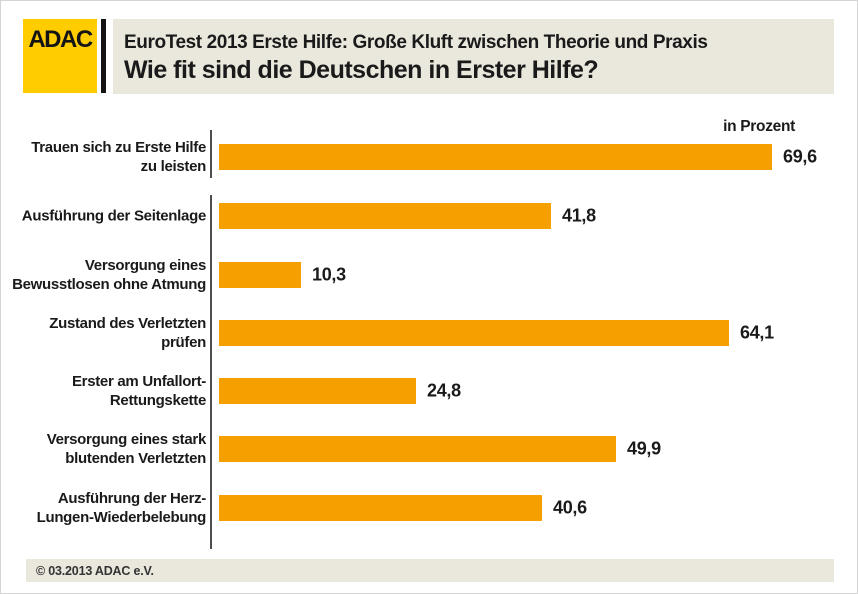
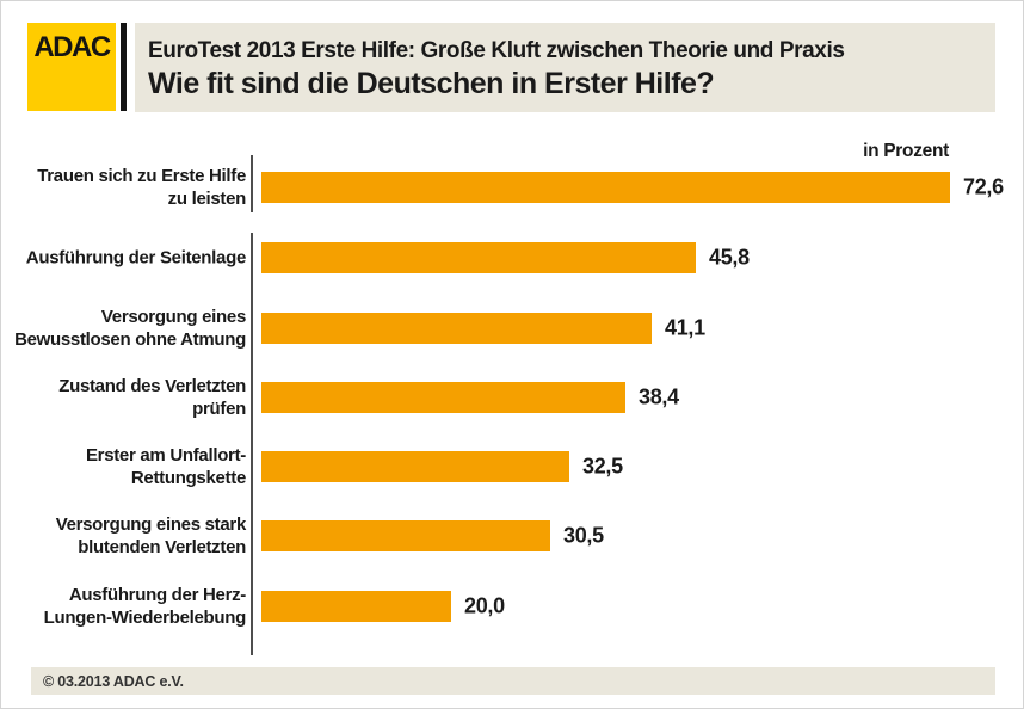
Trauen sich zu Erste Hilfe zu leisten: 69,6 -> 72,6
Ausführung der Seitenlage: 41,8 -> 45,8
Versorgung eines Bewusstlosen ohne Atmung: 10,3 -> 41,1
Zustand des Verletzten prüfen: 64,1 -> 38,4
Erster am Unfallort-Rettungskette: 24,8 -> 32,5
Versorgung eines stark blutenden Verletzten: 49,9 -> 30,5
Ausführung der Herz-Lungen-Wiederbelebung: 40,6 -> 20,0
